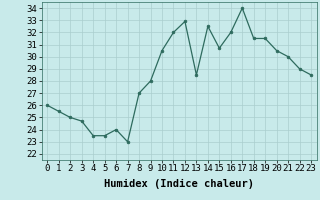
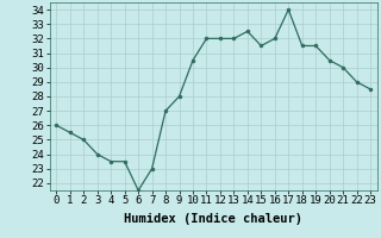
3: 24.7 -> 24.0
6: 24.0 -> 21.5
12: 32.9 -> 32.0
13: 28.5 -> 32.0
15: 30.7 -> 31.5
